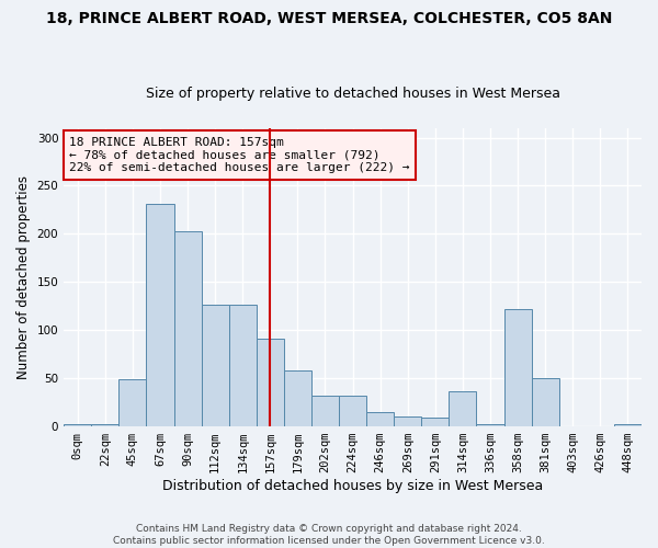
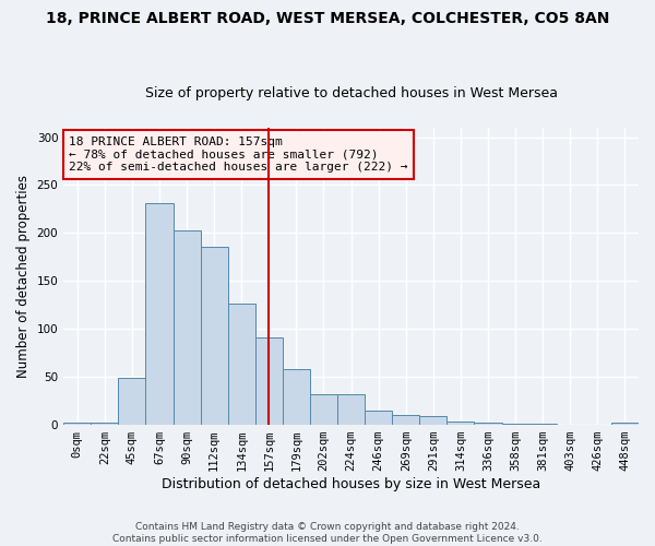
112sqm: 126 -> 186
314sqm: 36 -> 4
358sqm: 122 -> 1
381sqm: 50 -> 1
